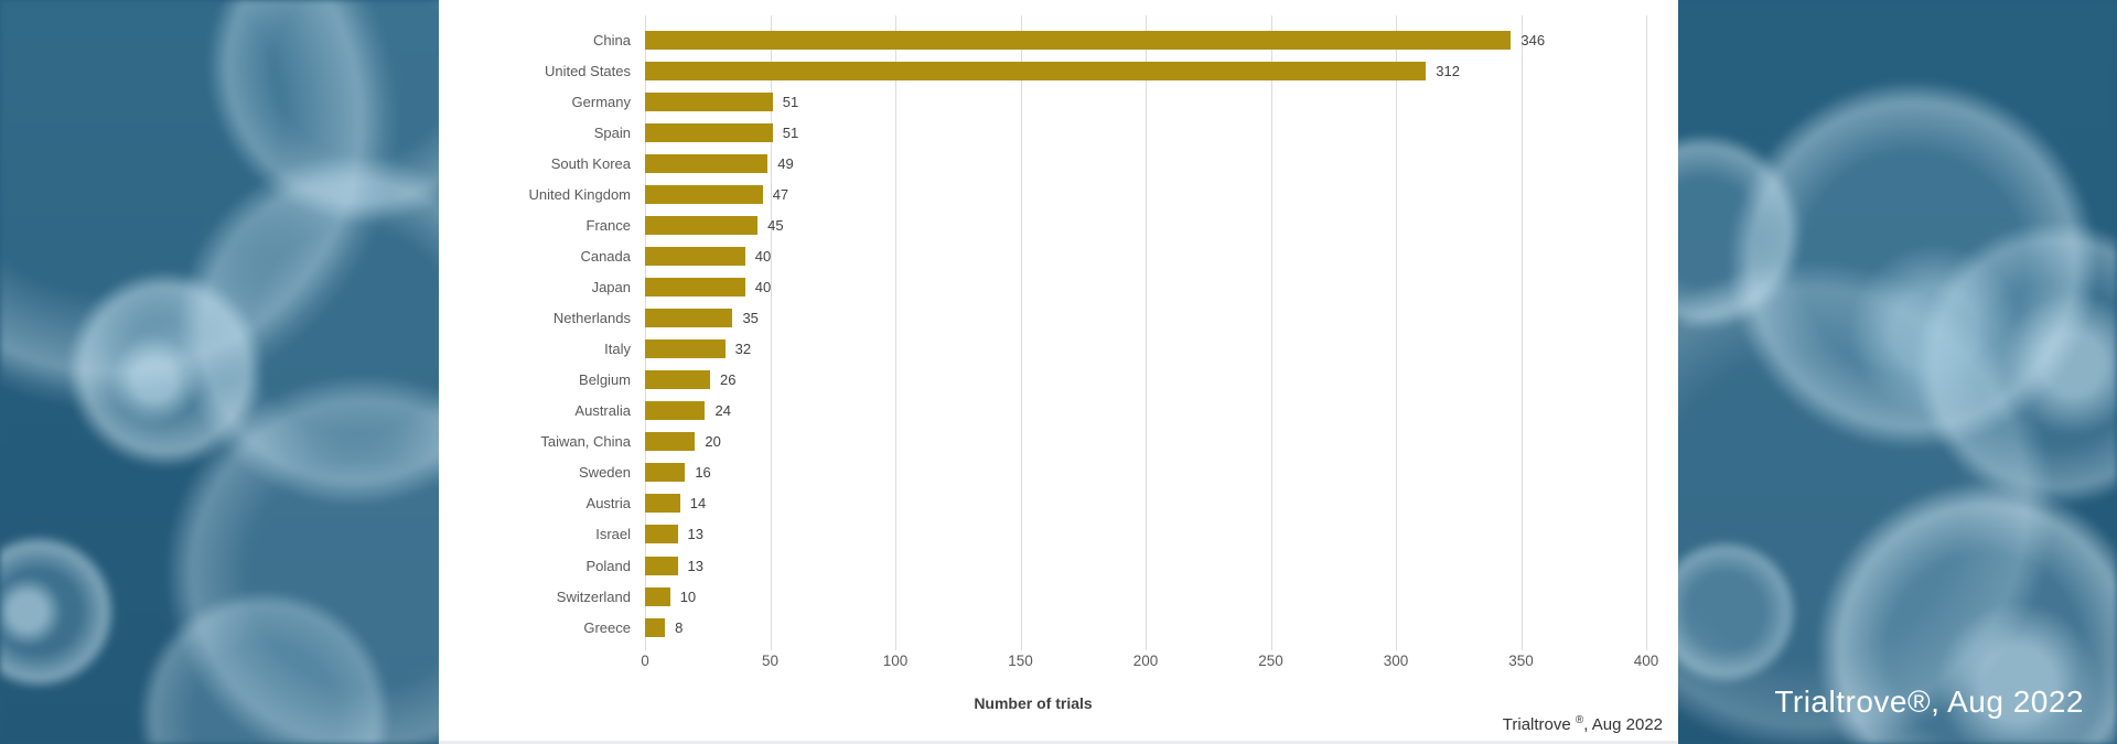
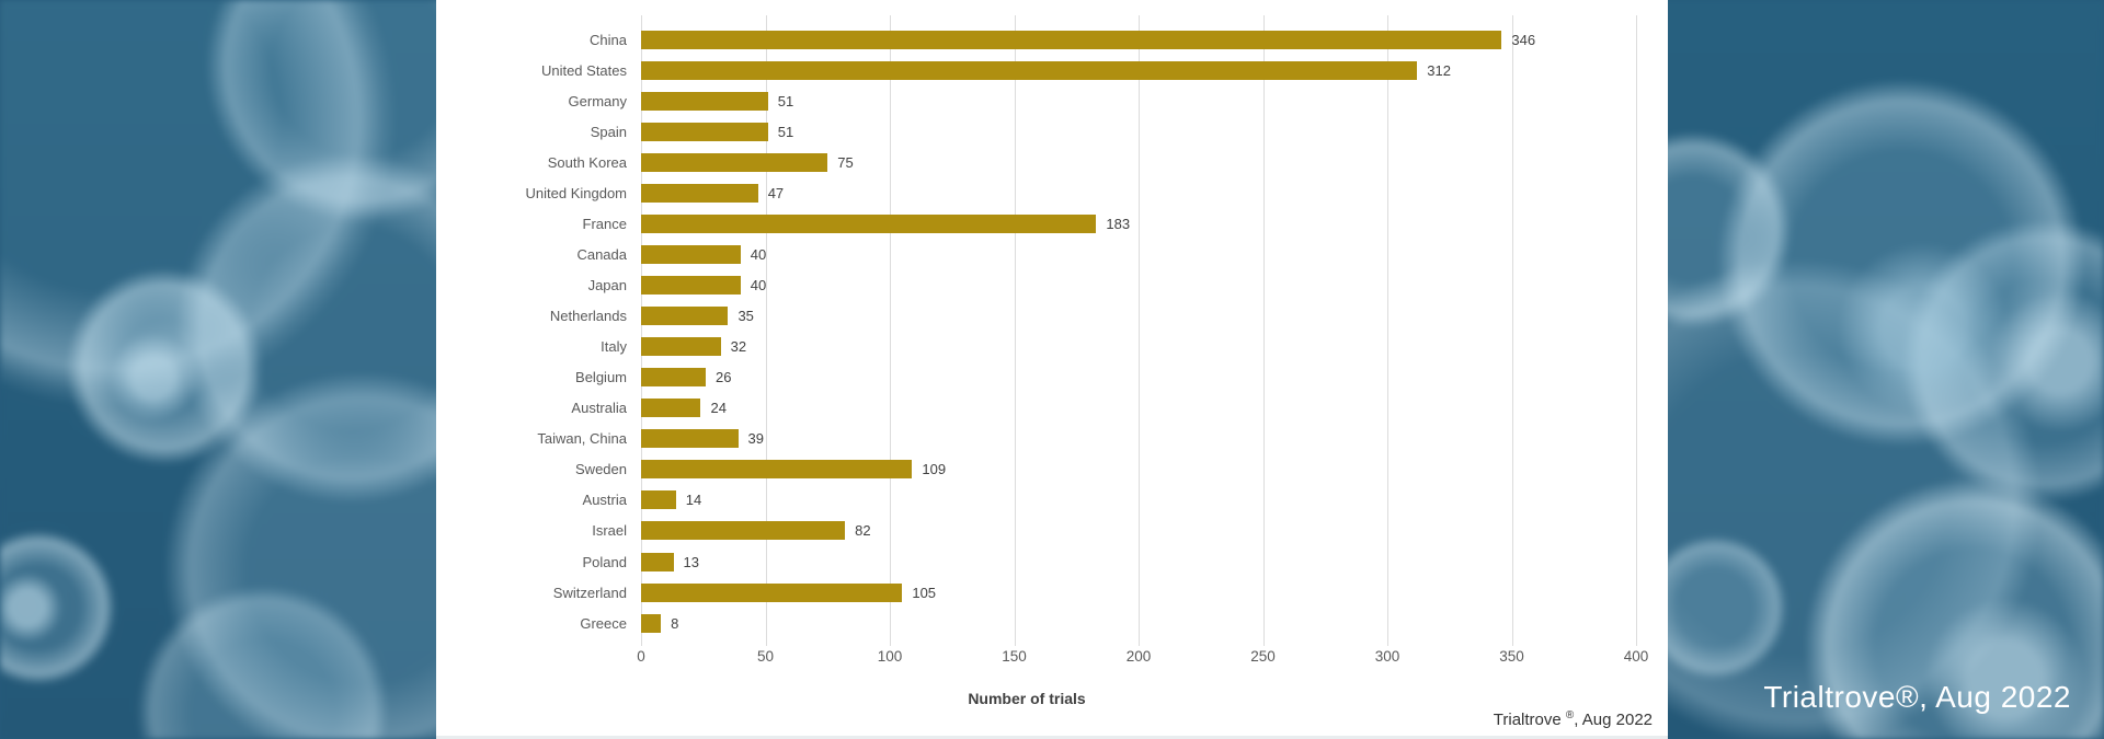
South Korea: 49 -> 75
France: 45 -> 183
Taiwan, China: 20 -> 39
Sweden: 16 -> 109
Israel: 13 -> 82
Switzerland: 10 -> 105
